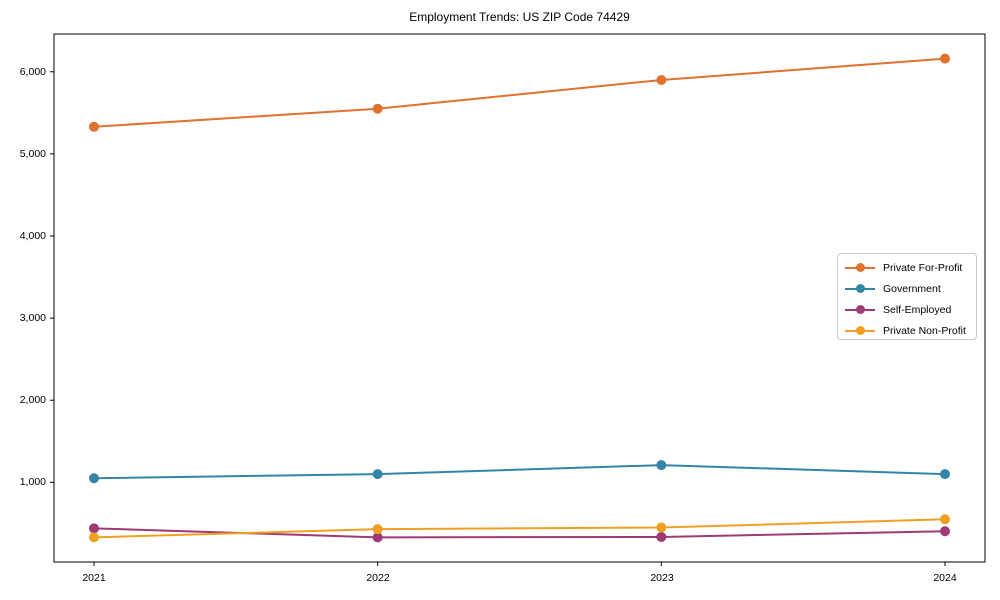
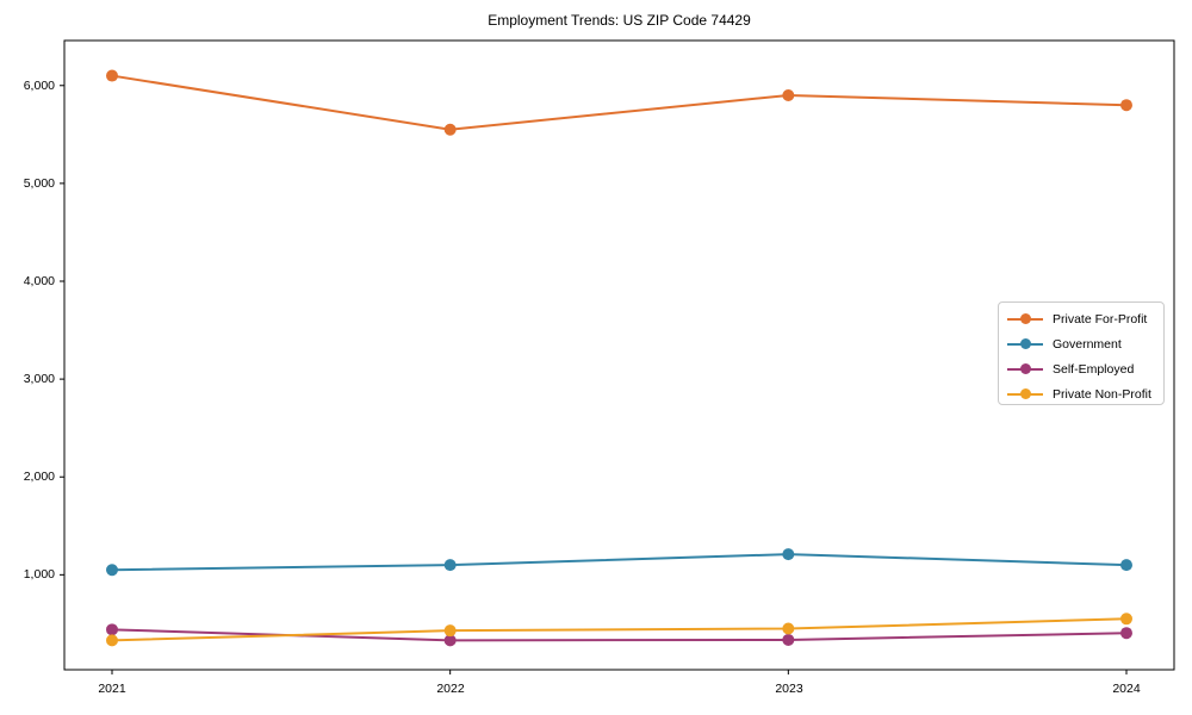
Private For-Profit/2021: 5300 -> 6100
Private For-Profit/2024: 6200 -> 5800
